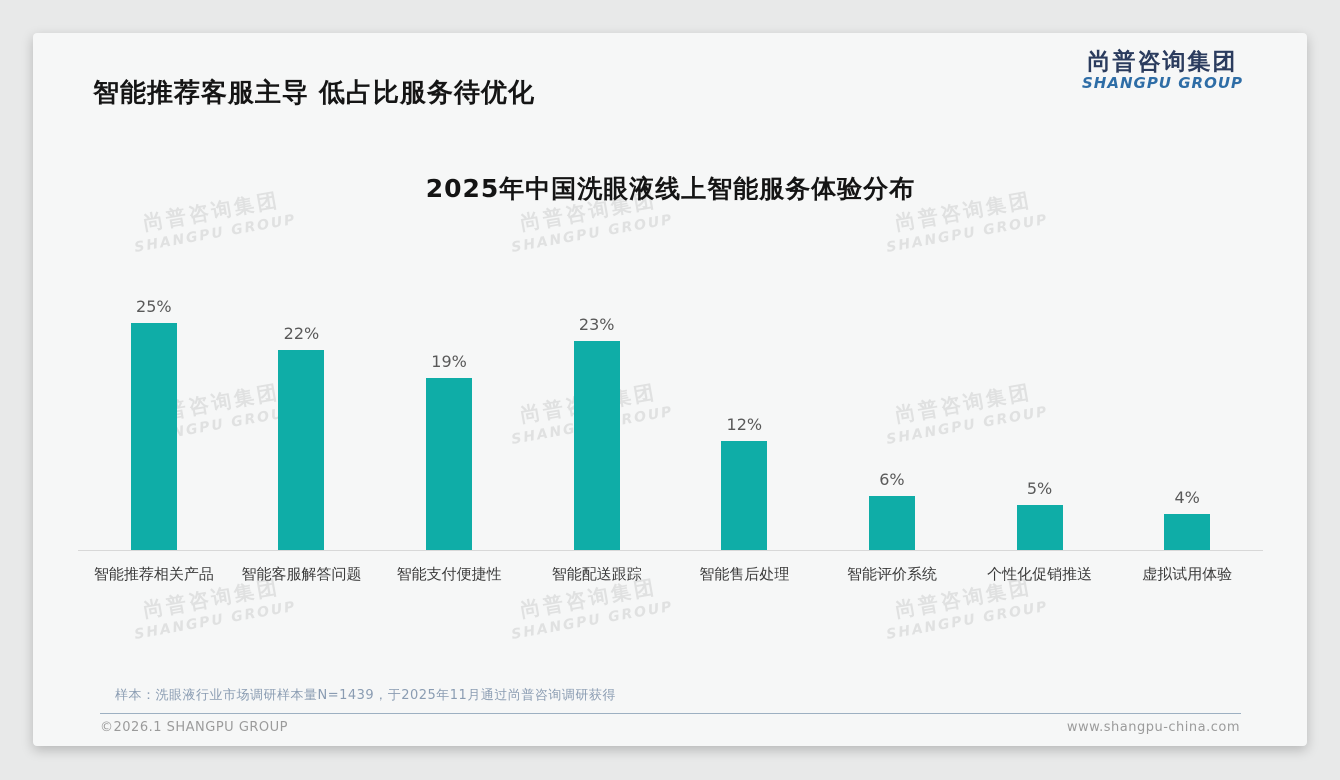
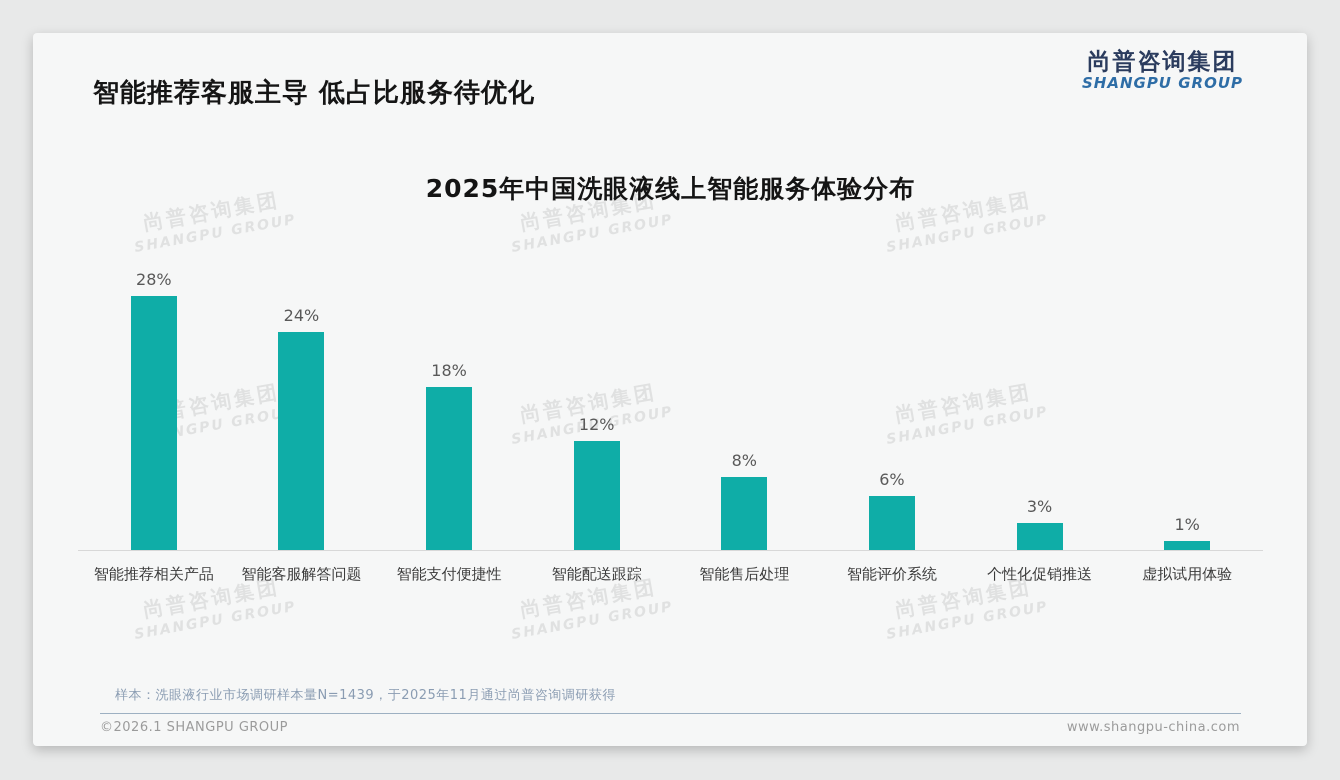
智能推荐相关产品: 25% -> 28%
智能客服解答问题: 22% -> 24%
智能支付便捷性: 19% -> 18%
智能配送跟踪: 23% -> 12%
智能售后处理: 12% -> 8%
个性化促销推送: 5% -> 3%
虚拟试用体验: 4% -> 1%
